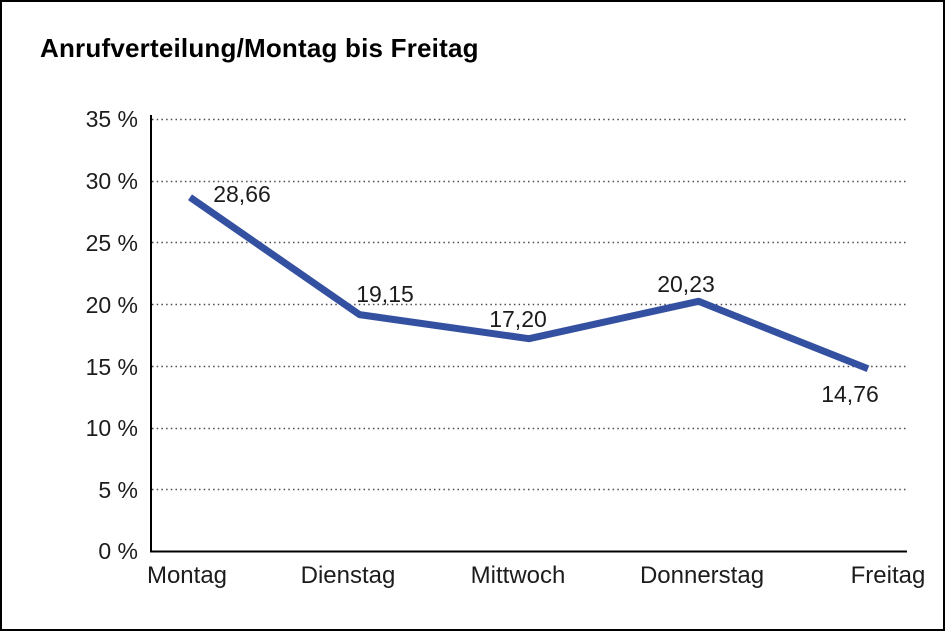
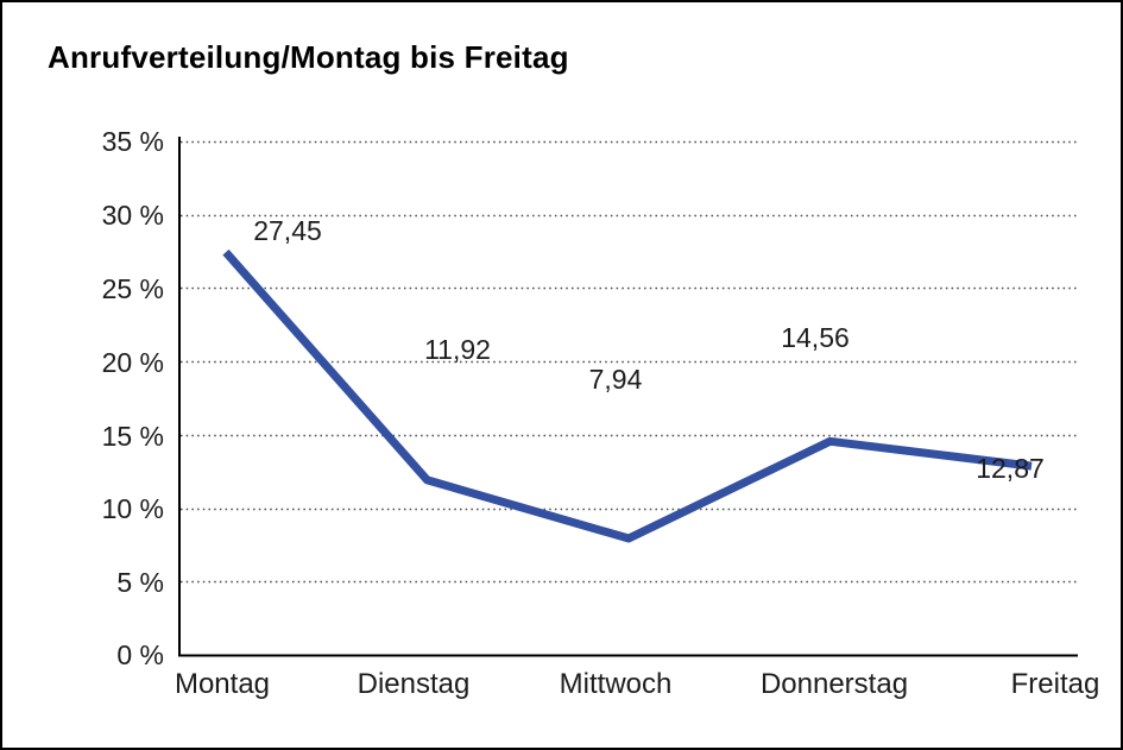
Montag: 28,66 -> 27,45
Dienstag: 19,15 -> 11,92
Mittwoch: 17,20 -> 7,94
Donnerstag: 20,23 -> 14,56
Freitag: 14,76 -> 12,87
